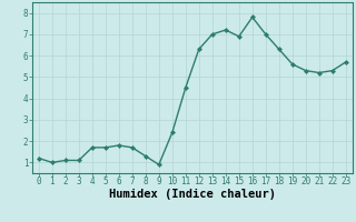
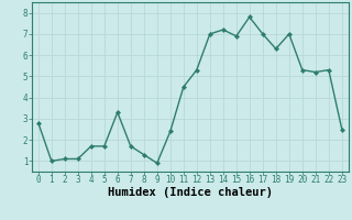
0: 1.2 -> 2.8
6: 1.8 -> 3.3
12: 6.3 -> 5.3
19: 5.6 -> 7.0
23: 5.7 -> 2.5
